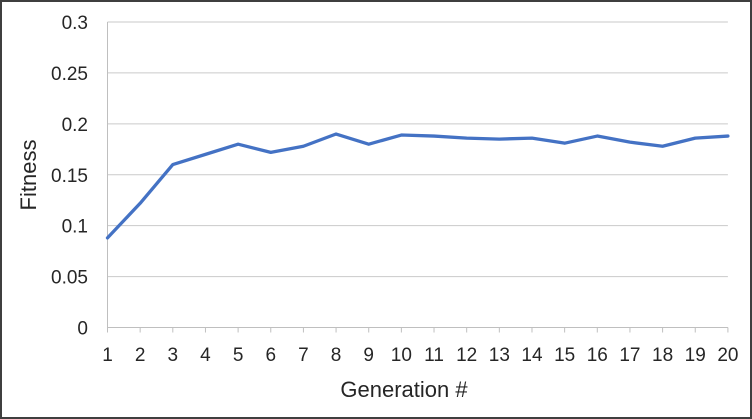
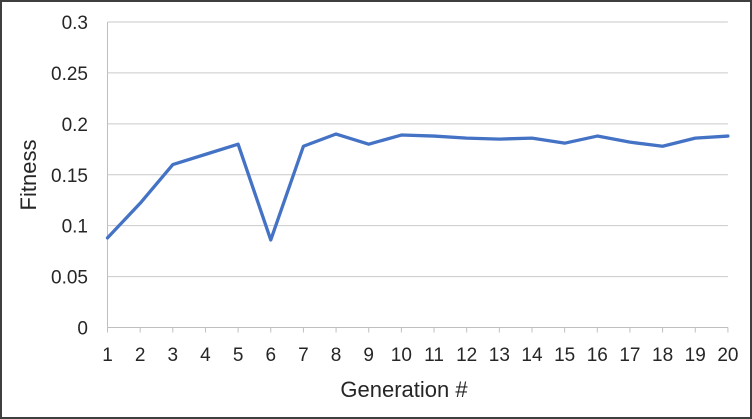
6: 0.172 -> 0.086
